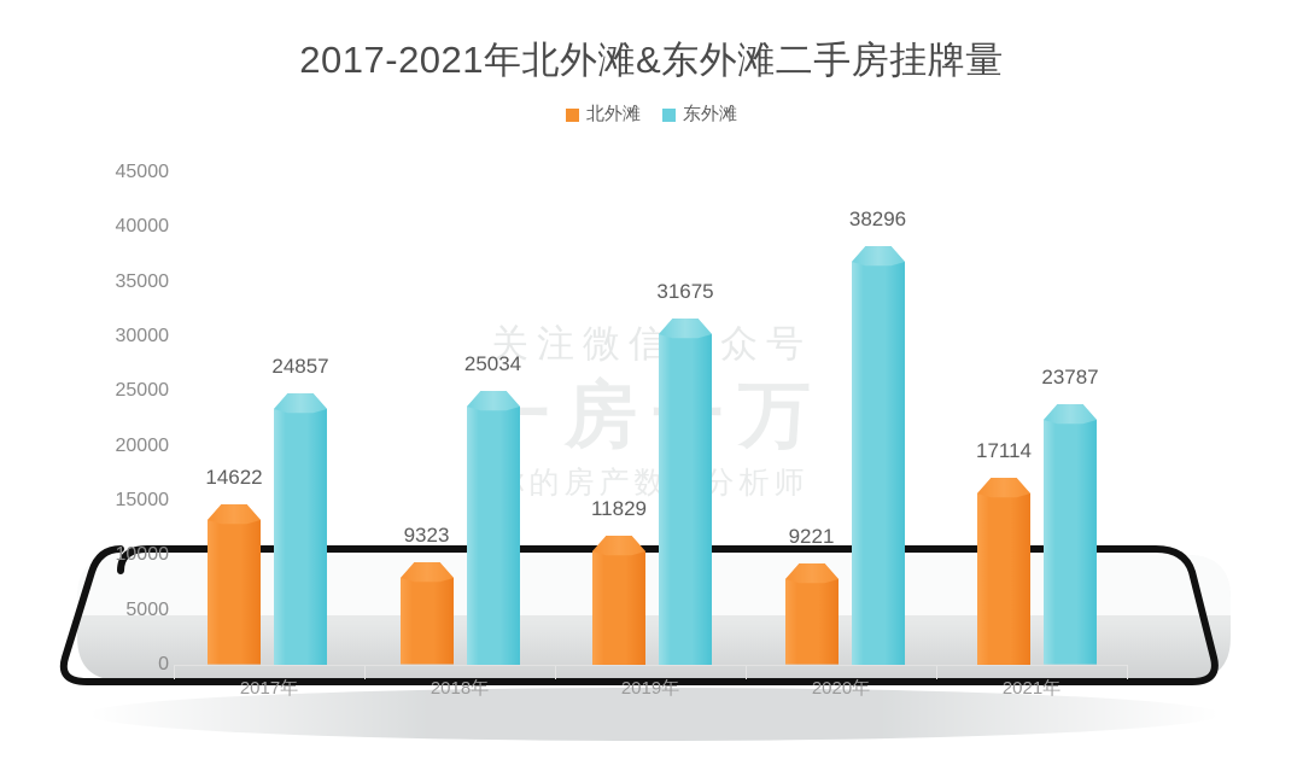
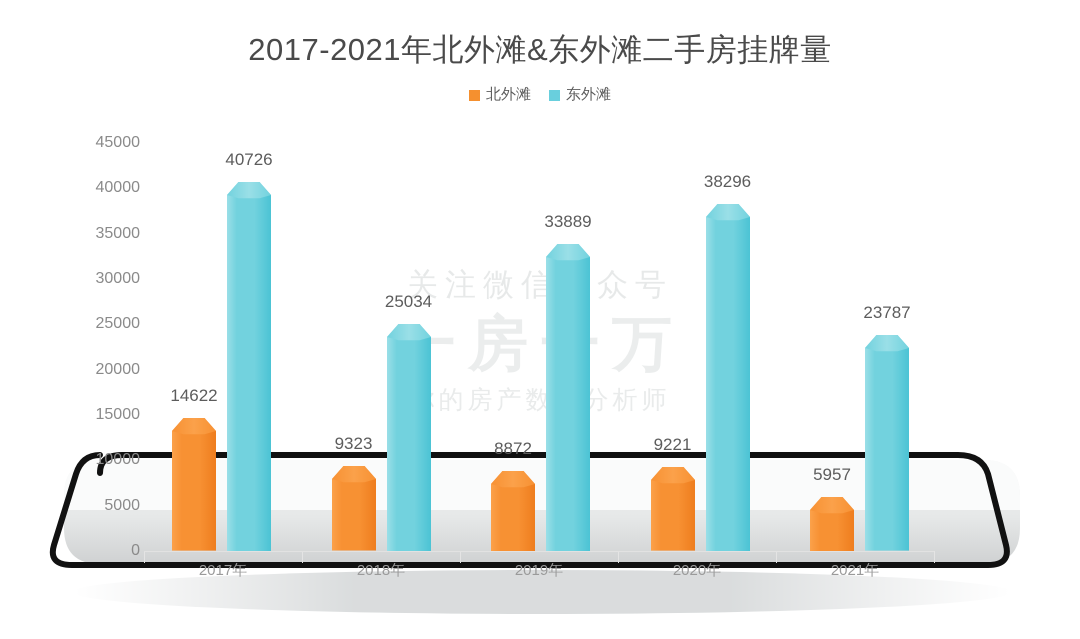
东外滩/2017年: 24857 -> 40726
北外滩/2019年: 11829 -> 8872
东外滩/2019年: 31675 -> 33889
北外滩/2021年: 17114 -> 5957
